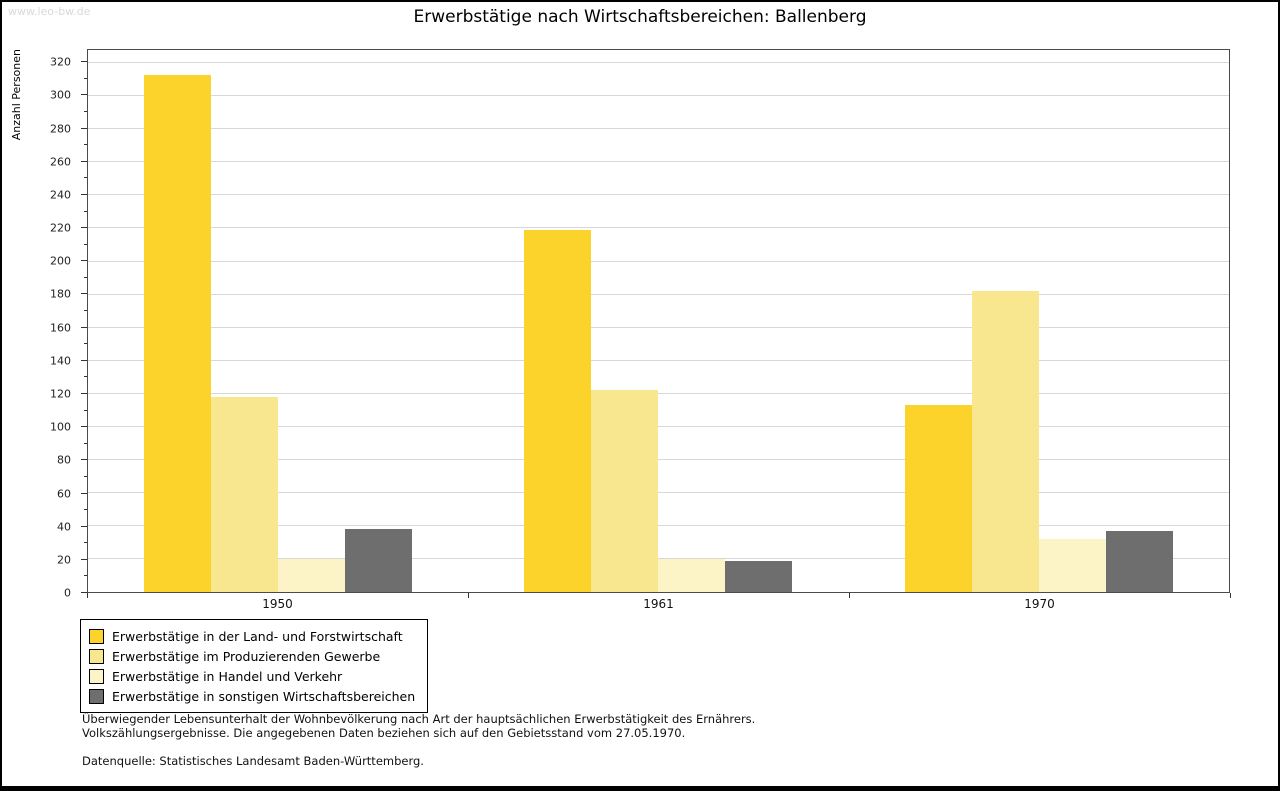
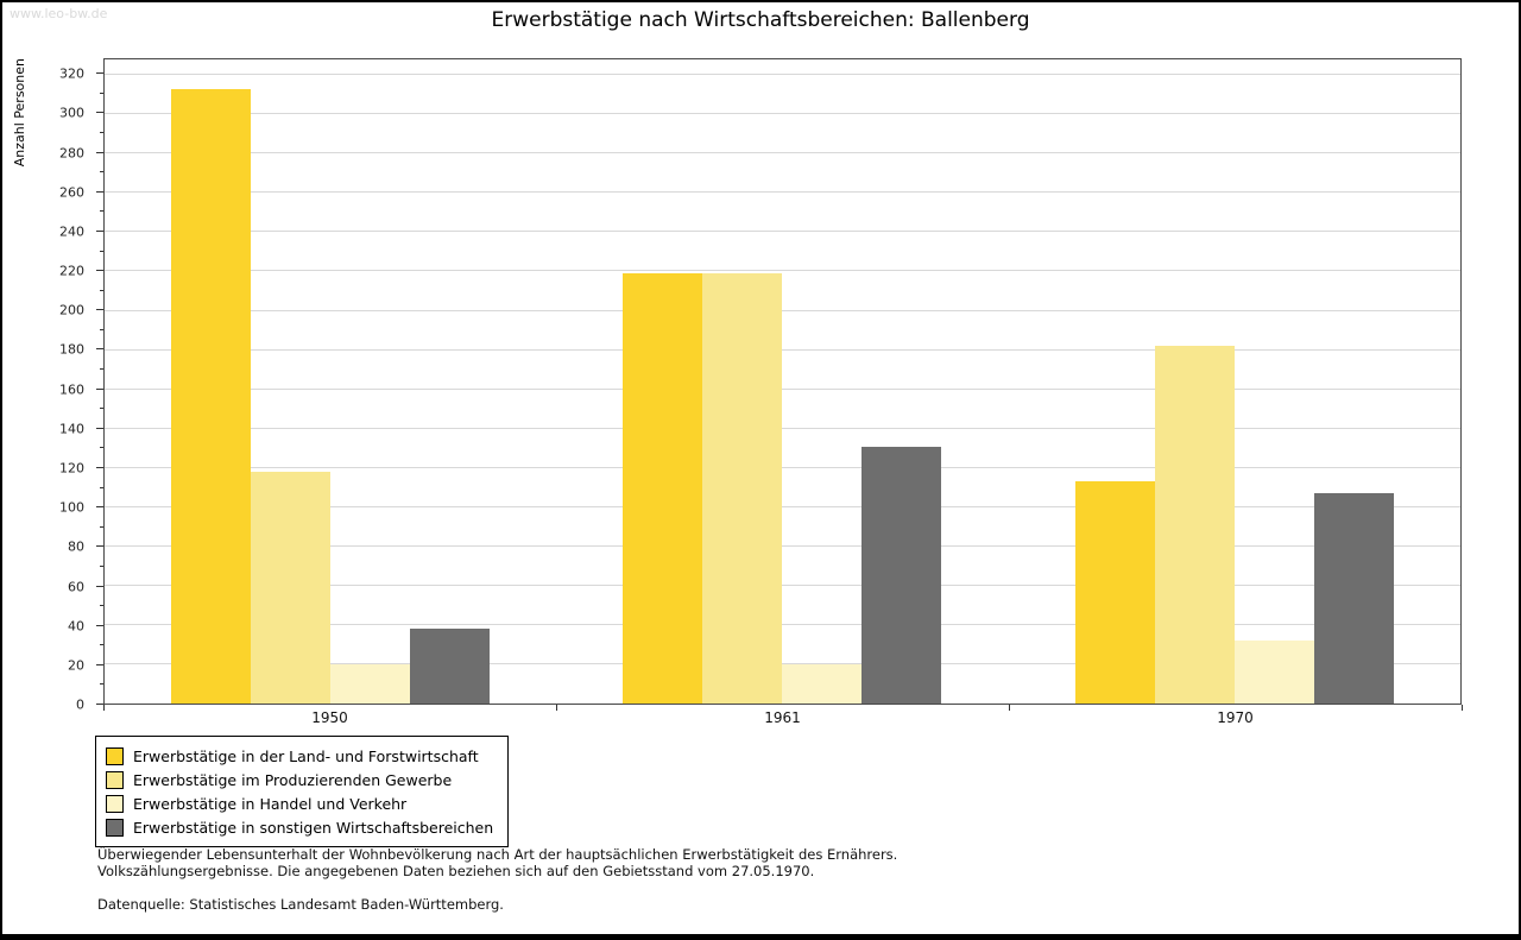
Erwerbstätige im Produzierenden Gewerbe/1961: 122 -> 219
Erwerbstätige in sonstigen Wirtschaftsbereichen/1961: 19 -> 131
Erwerbstätige in sonstigen Wirtschaftsbereichen/1970: 37 -> 107
